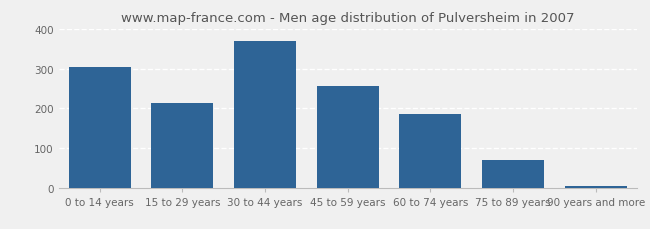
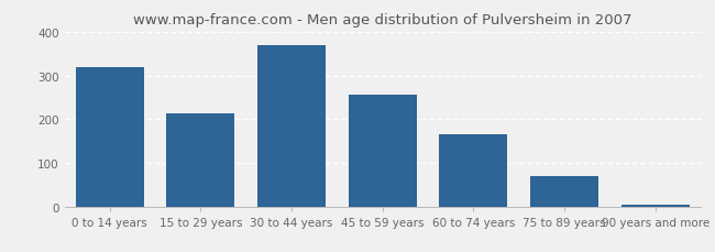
0 to 14 years: 305 -> 318
60 to 74 years: 185 -> 165
